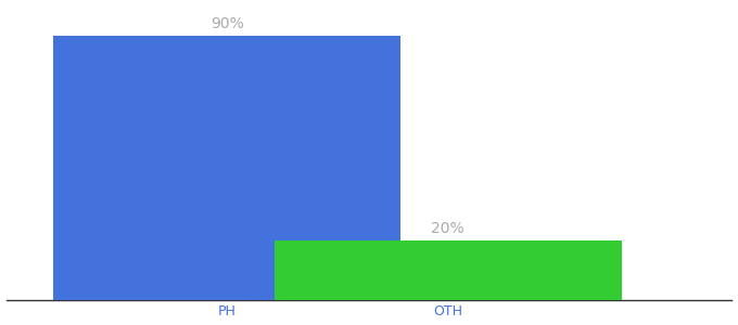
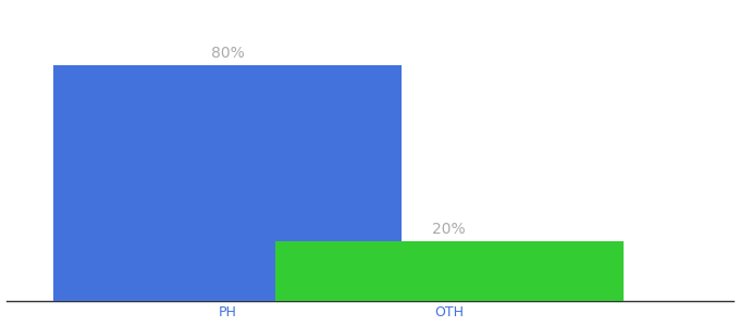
PH: 90% -> 80%
